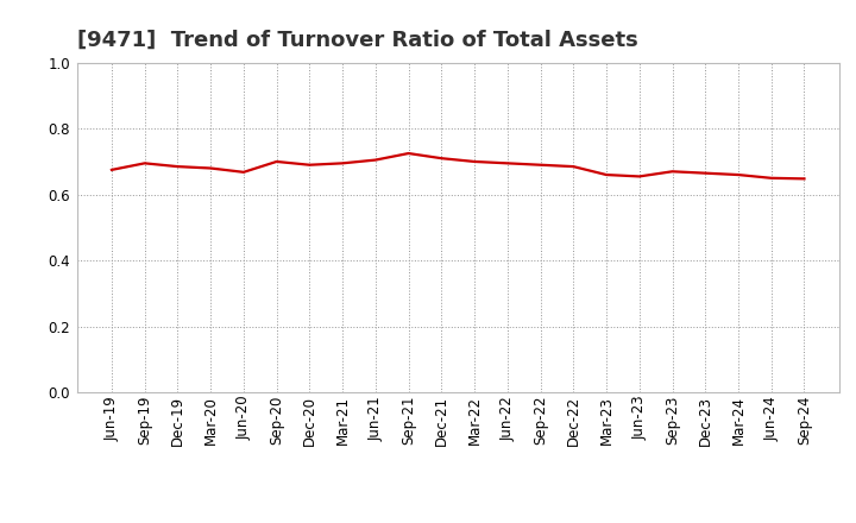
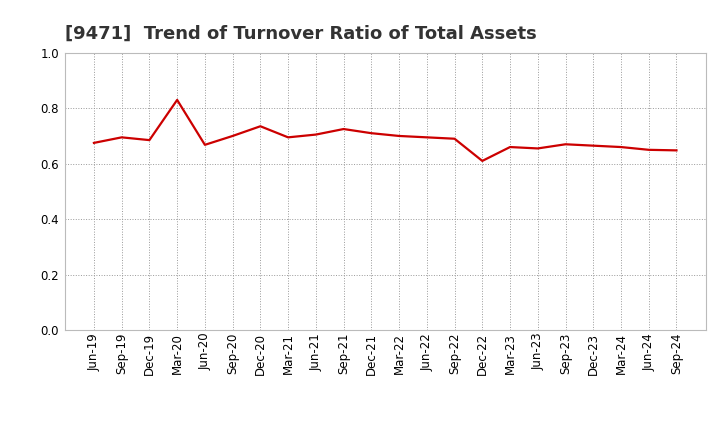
Mar-20: 0.680 -> 0.830
Dec-20: 0.690 -> 0.735
Dec-22: 0.685 -> 0.610
